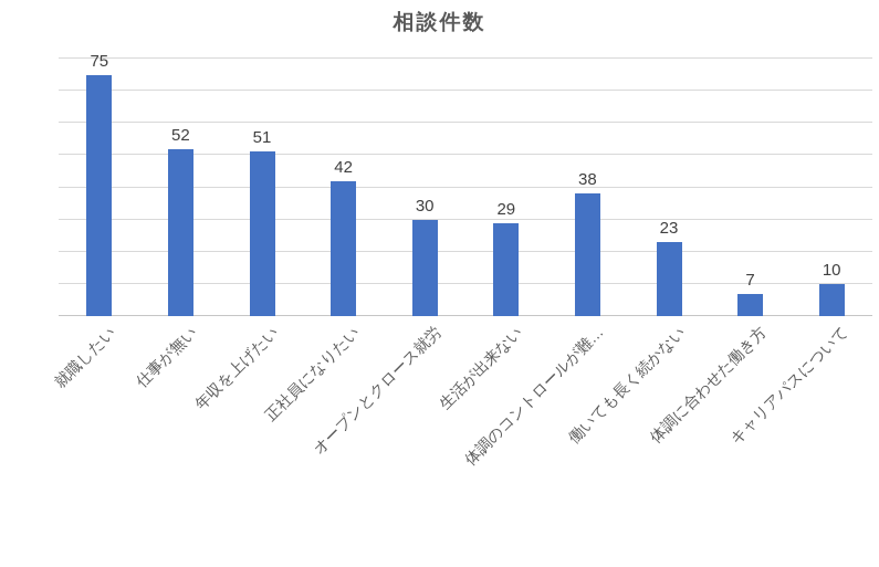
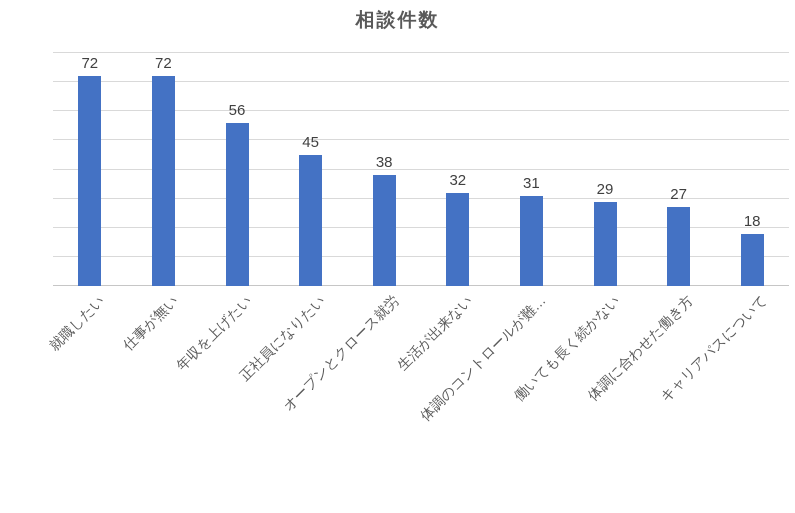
就職したい: 75 -> 72
仕事が無い: 52 -> 72
年収を上げたい: 51 -> 56
正社員になりたい: 42 -> 45
オープンとクロース就労: 30 -> 38
生活が出来ない: 29 -> 32
体調のコントロールが難…: 38 -> 31
働いても長く続かない: 23 -> 29
体調に合わせた働き方: 7 -> 27
キャリアパスについて: 10 -> 18
